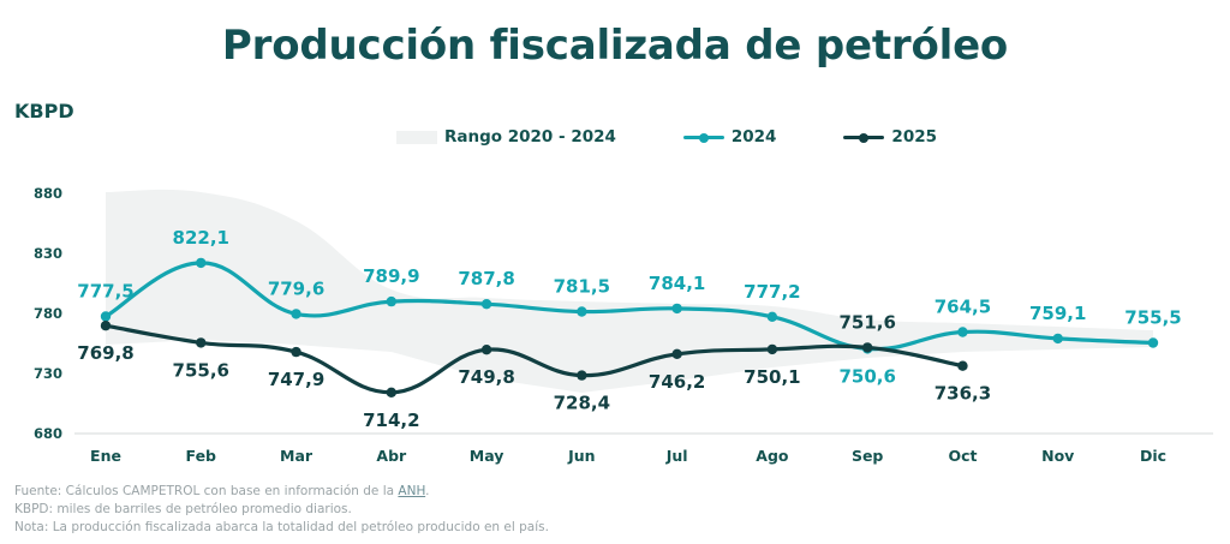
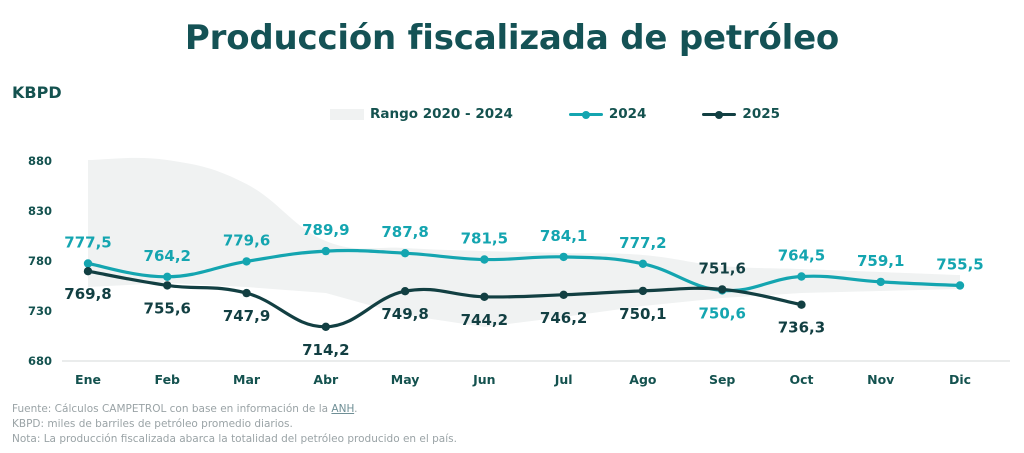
2024/Feb: 822,1 -> 764,2
2025/Jun: 728,4 -> 744,2
